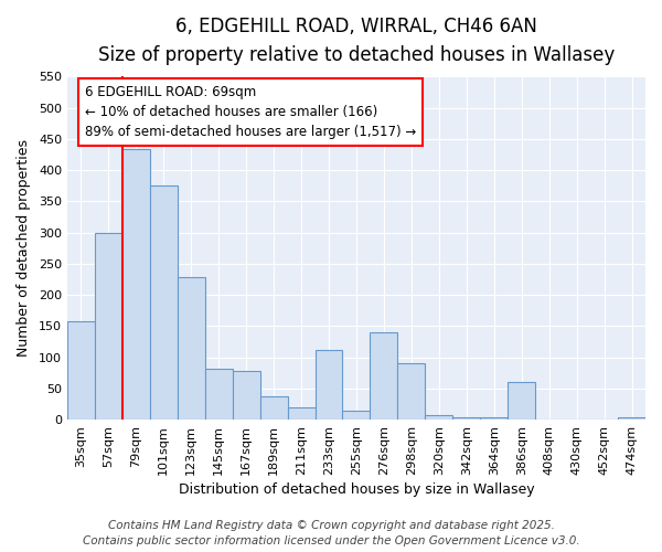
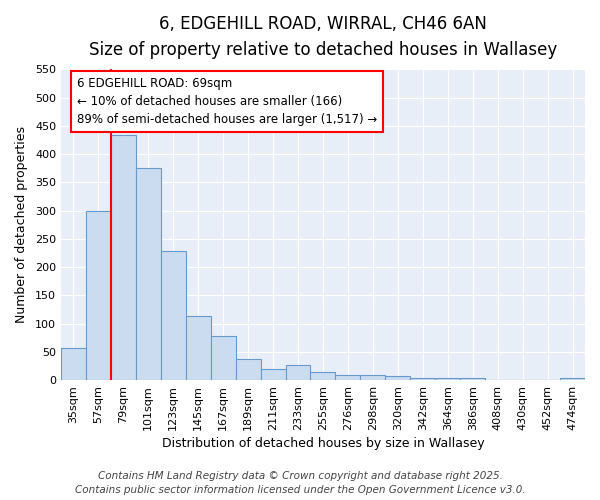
35sqm: 158 -> 57
145sqm: 82 -> 113
233sqm: 112 -> 26
276sqm: 140 -> 9
298sqm: 90 -> 9
386sqm: 60 -> 4
